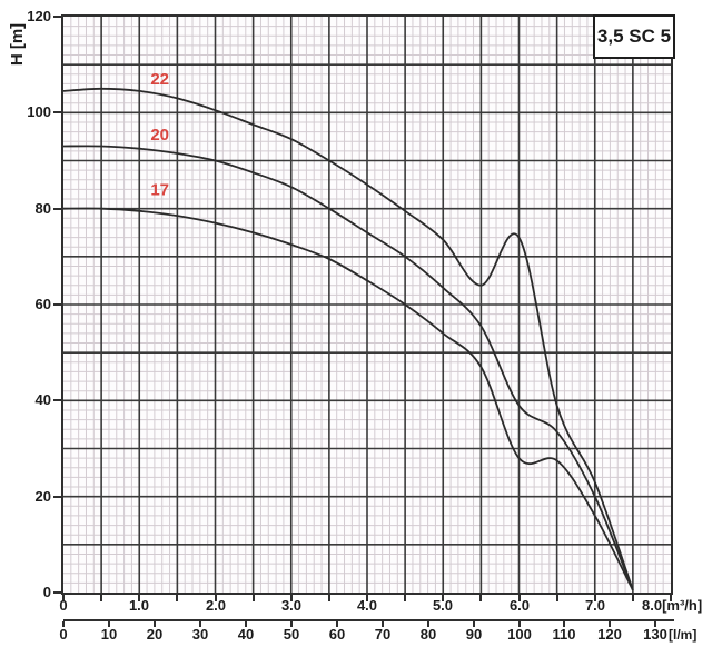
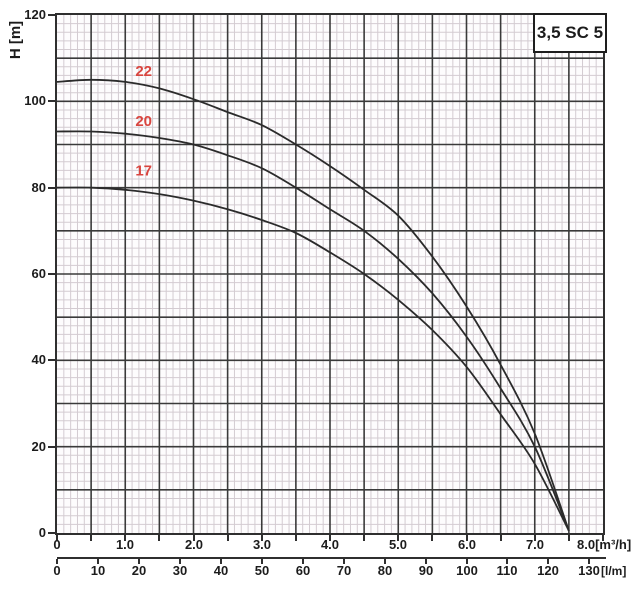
22/6.0: 74 -> 52
20/6.0: 39 -> 46
17/6.0: 28 -> 38
